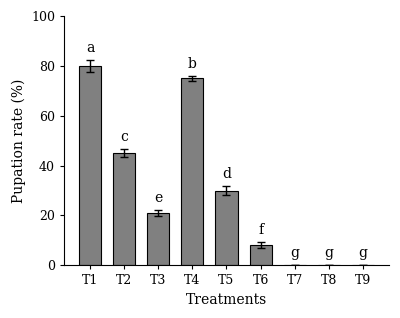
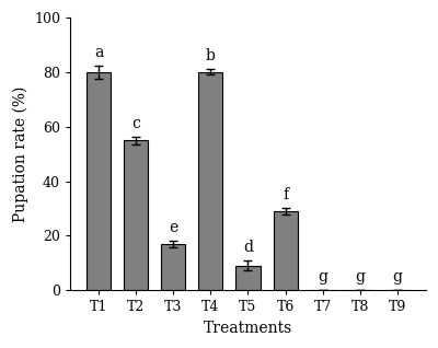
T2: 45 -> 55
T3: 21 -> 17
T4: 75 -> 80
T5: 30 -> 9
T6: 8 -> 29
